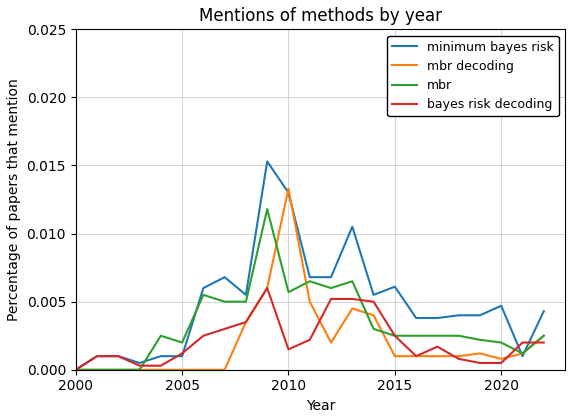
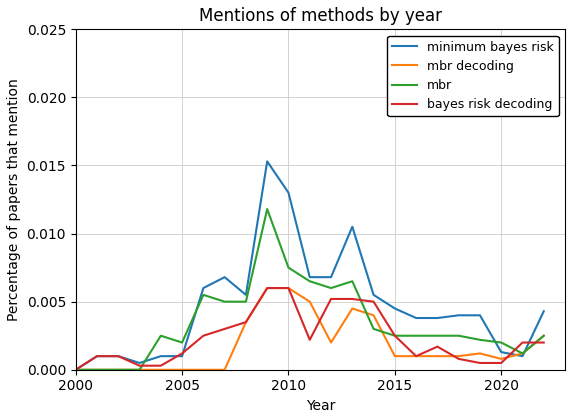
mbr decoding/2010: 0.0133 -> 0.0060
mbr/2010: 0.0057 -> 0.0075
bayes risk decoding/2010: 0.0015 -> 0.0060
minimum bayes risk/2015: 0.0061 -> 0.0045
minimum bayes risk/2020: 0.0047 -> 0.0013
